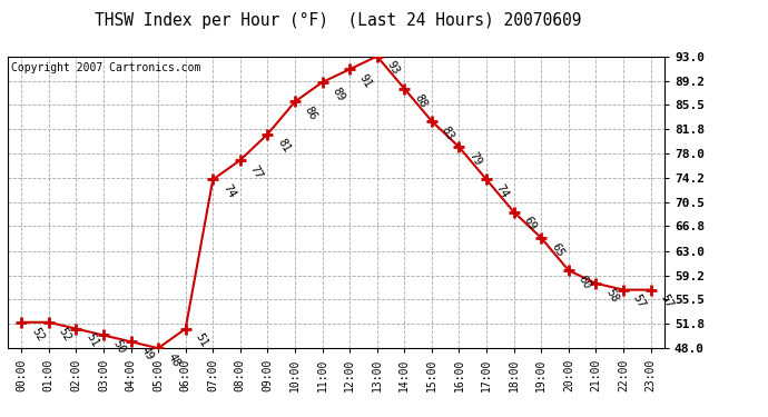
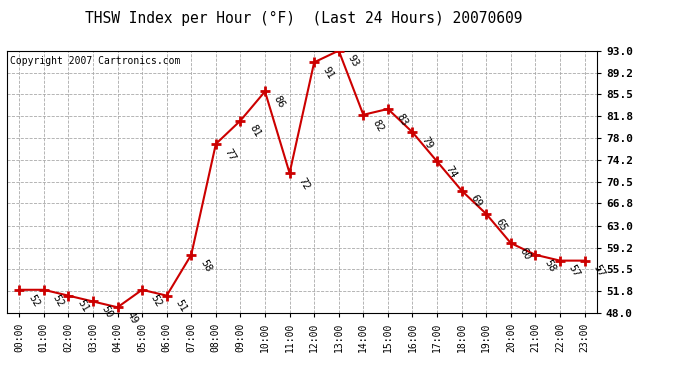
05:00: 48 -> 52
07:00: 74 -> 58
11:00: 89 -> 72
14:00: 88 -> 82
